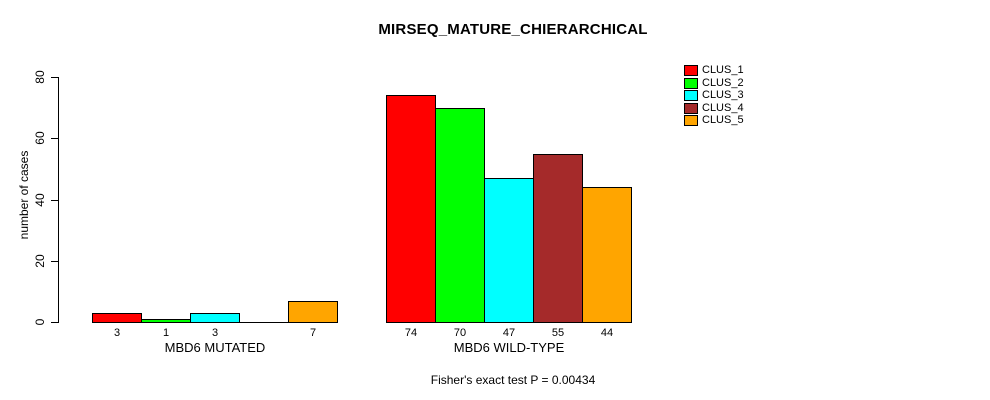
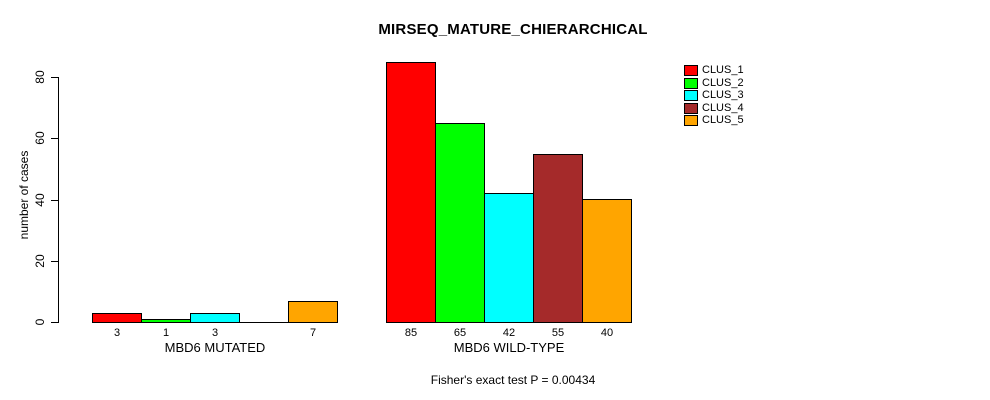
CLUS_1/MBD6 WILD-TYPE: 74 -> 85
CLUS_2/MBD6 WILD-TYPE: 70 -> 65
CLUS_3/MBD6 WILD-TYPE: 47 -> 42
CLUS_5/MBD6 WILD-TYPE: 44 -> 40
